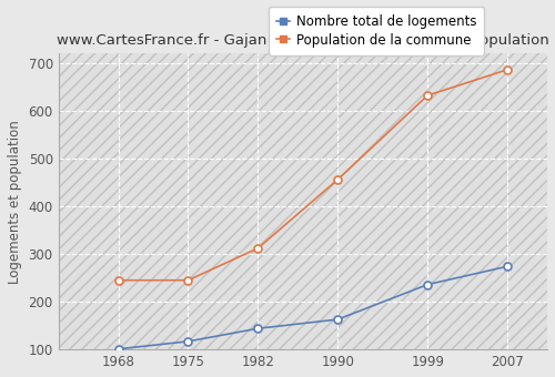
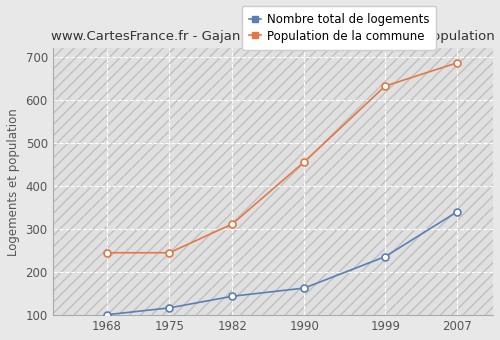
Nombre total de logements/2007: 274 -> 340
